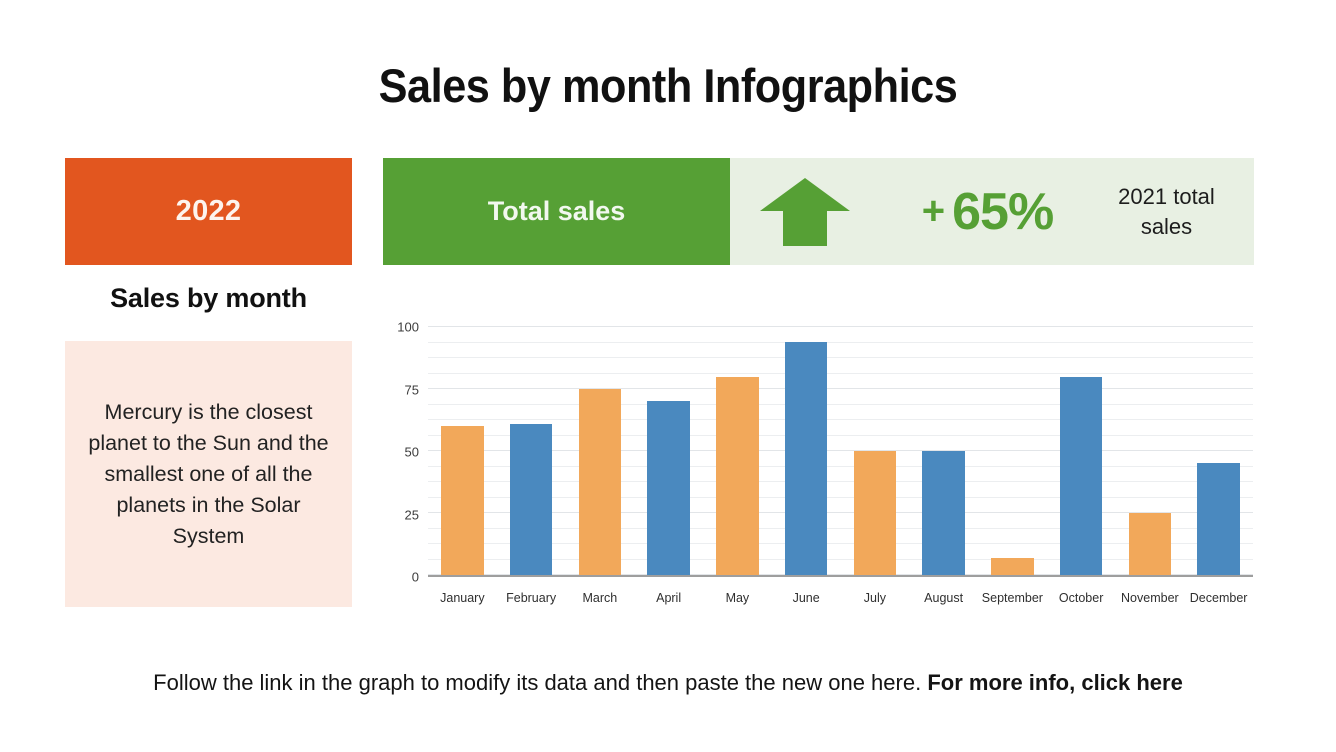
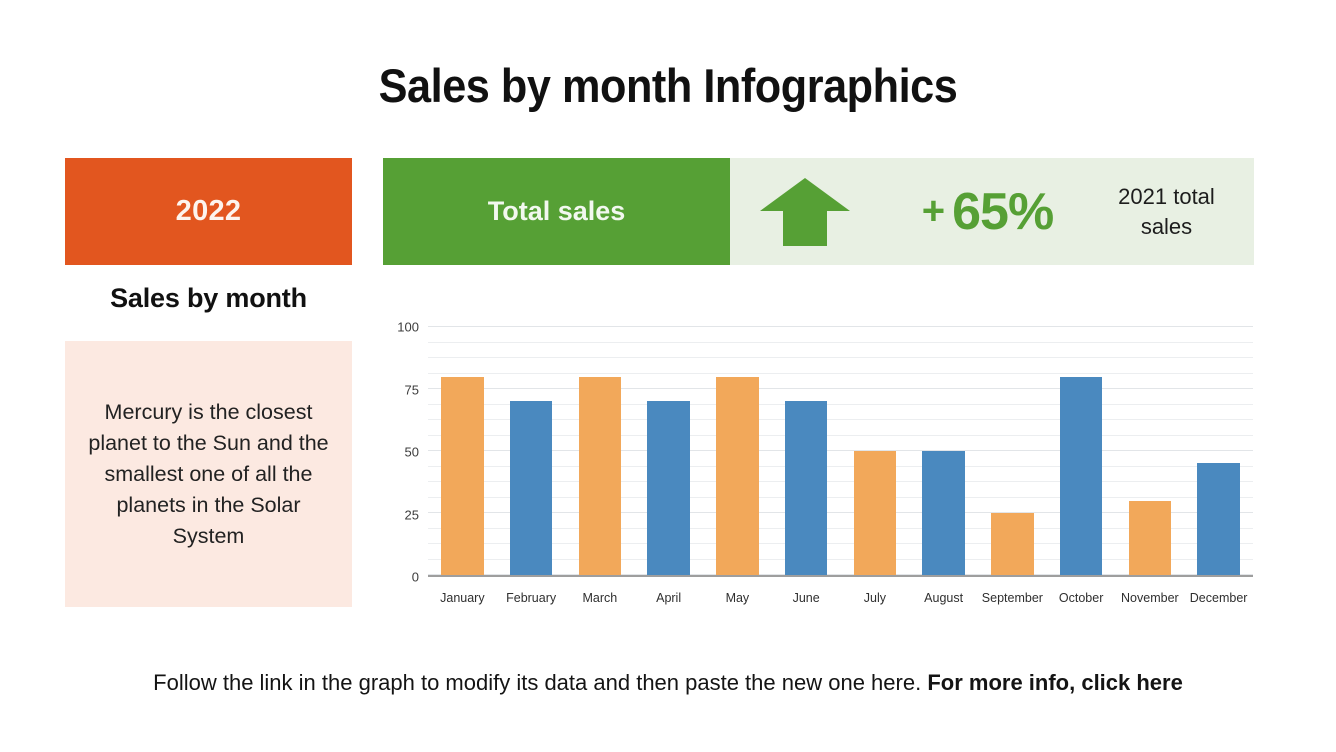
January: 60 -> 80
February: 61 -> 70
March: 75 -> 80
June: 94 -> 70
September: 7 -> 25
November: 25 -> 30
